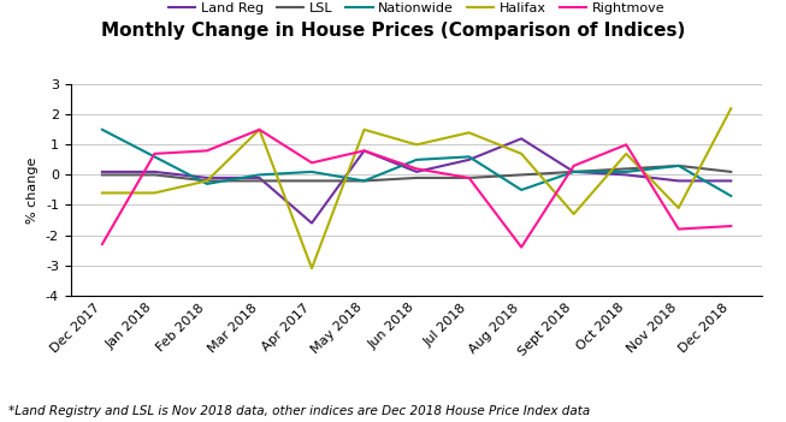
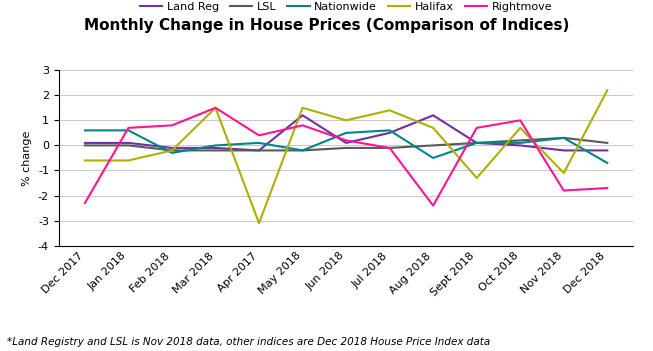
Nationwide/Dec 2017: 1.5 -> 0.6
Land Reg/Apr 2017: -1.6 -> -0.2
Land Reg/May 2018: 0.8 -> 1.2
Rightmove/Sept 2018: 0.3 -> 0.7
